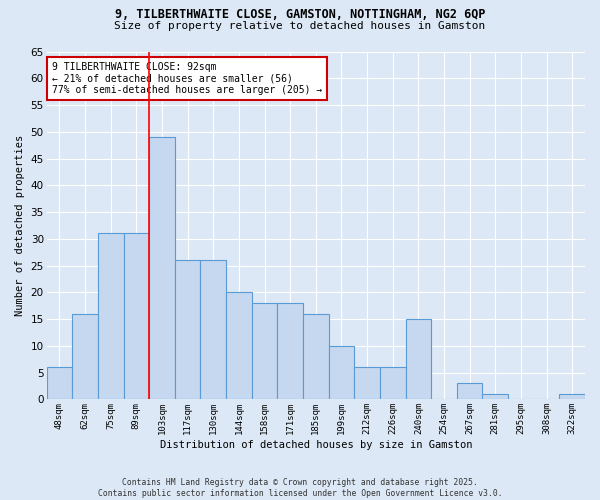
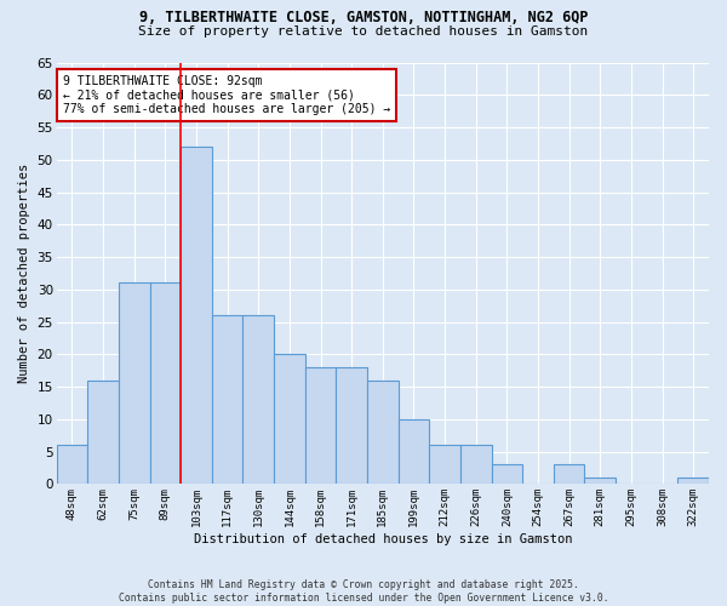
103sqm: 49 -> 52
240sqm: 15 -> 3
